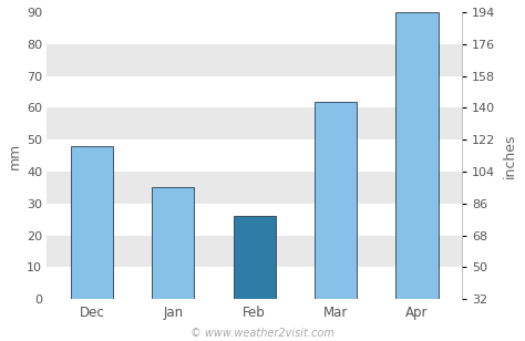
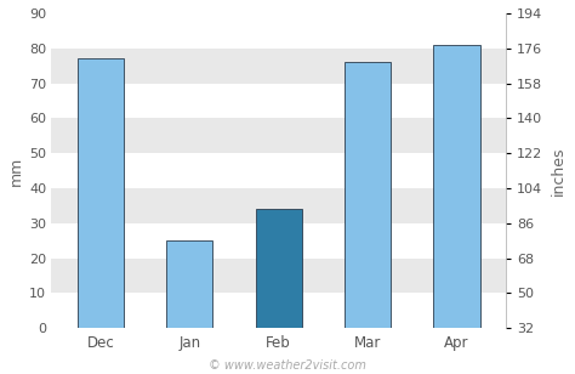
Dec: 48 -> 77
Jan: 35 -> 25
Feb: 26 -> 34
Mar: 62 -> 76
Apr: 90 -> 81
